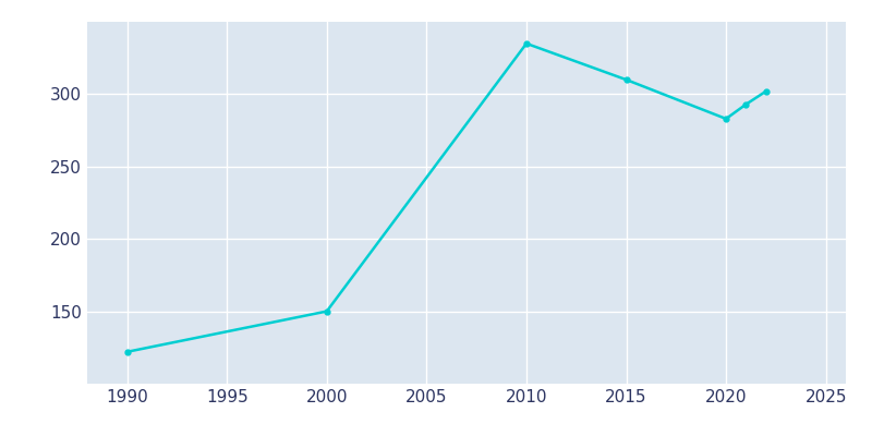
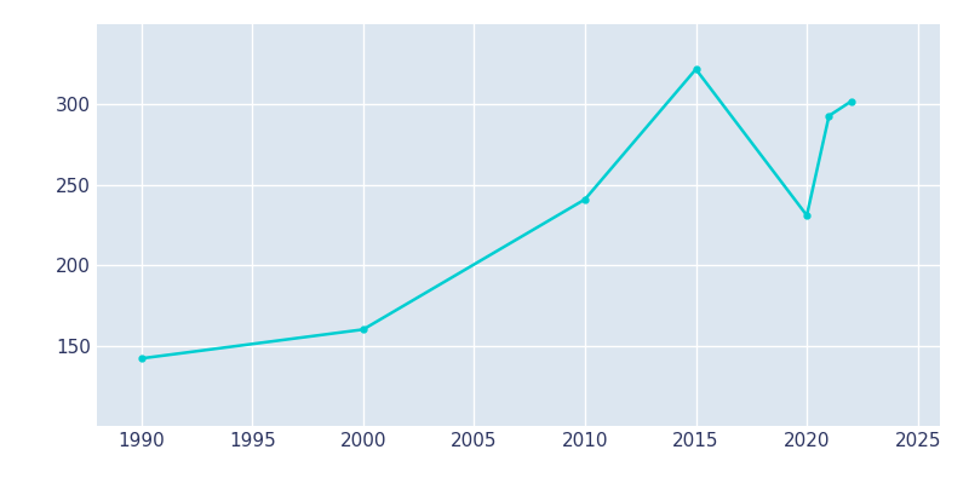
1990: 122 -> 142
2000: 150 -> 160
2010: 335 -> 241
2015: 310 -> 322
2020: 283 -> 231
